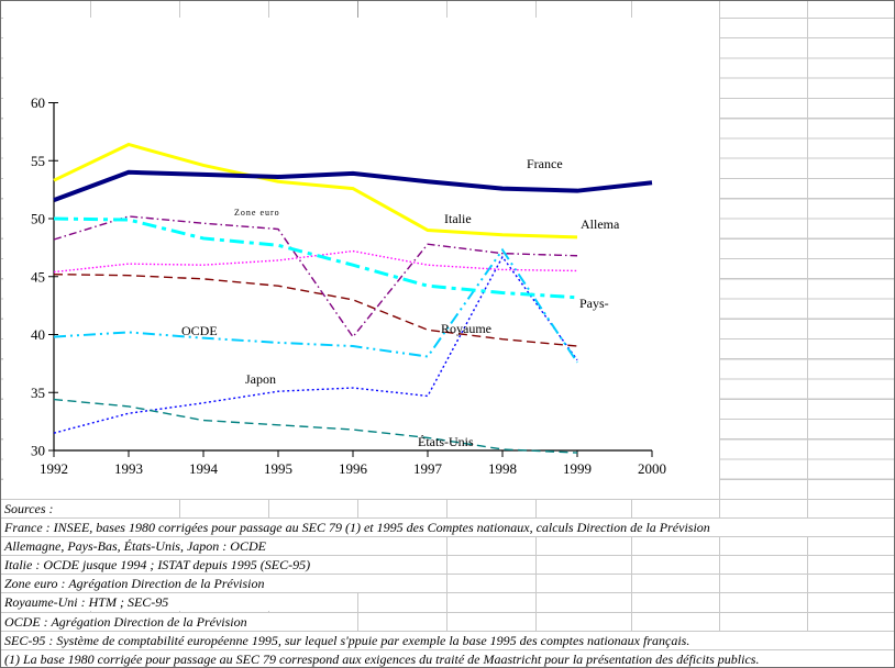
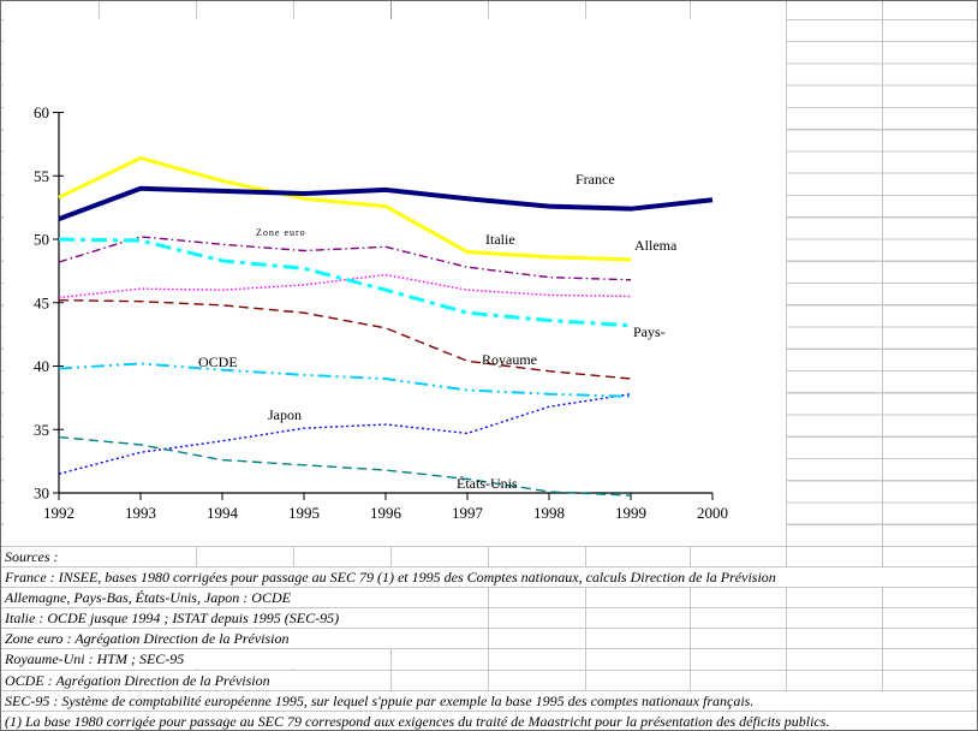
Zone euro/1996: 39.8 -> 49.4
Japon/1998: 46.7 -> 36.8
OCDE/1998: 47.3 -> 37.8
